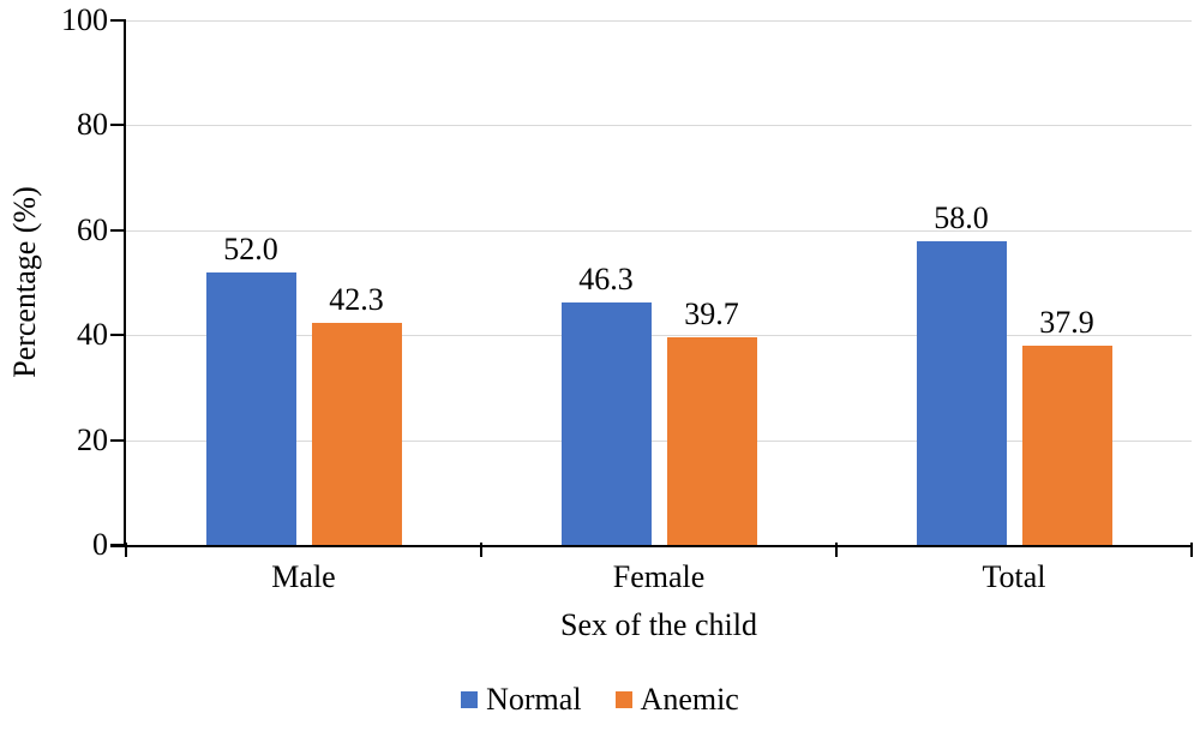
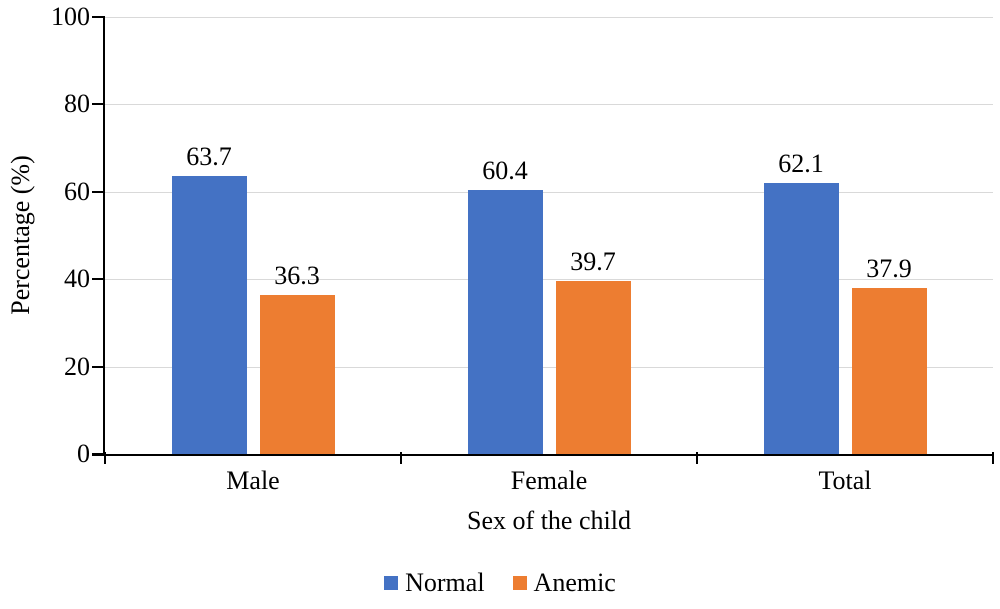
Normal/Male: 52.0 -> 63.7
Anemic/Male: 42.3 -> 36.3
Normal/Female: 46.3 -> 60.4
Normal/Total: 58.0 -> 62.1
